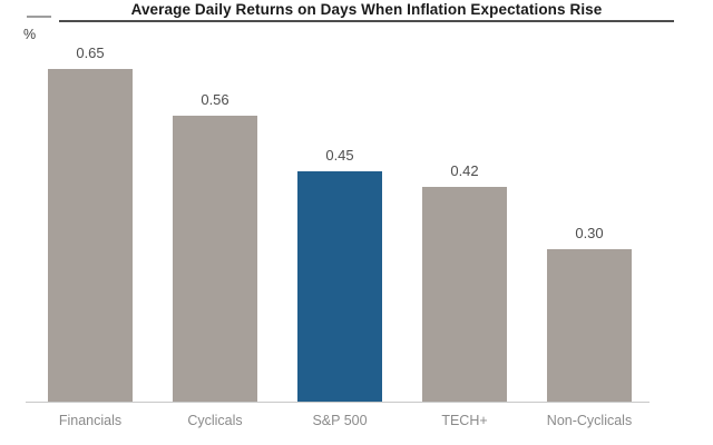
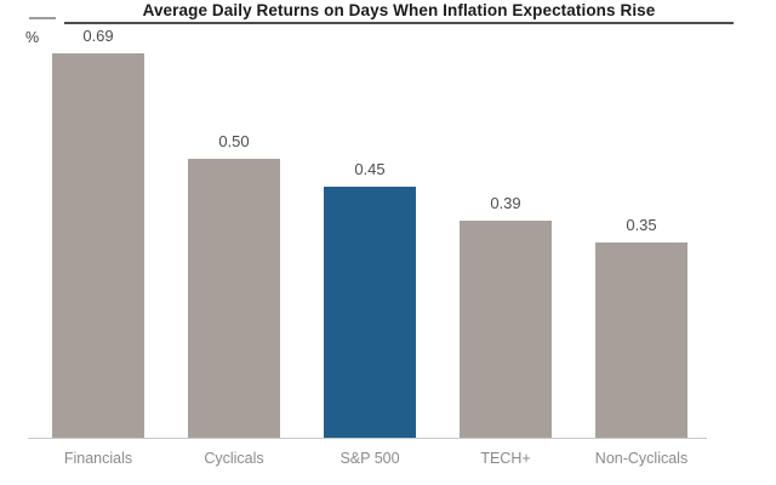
Financials: 0.65 -> 0.69
Cyclicals: 0.56 -> 0.50
TECH+: 0.42 -> 0.39
Non-Cyclicals: 0.30 -> 0.35
